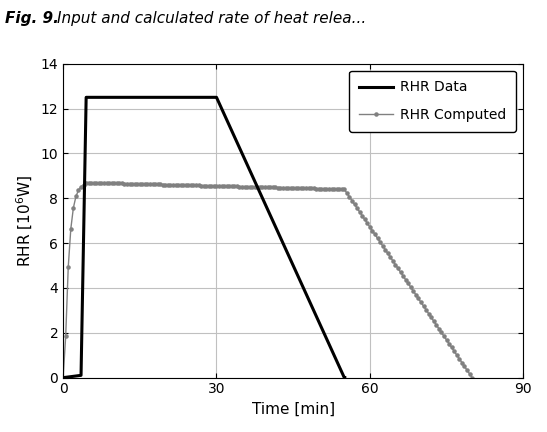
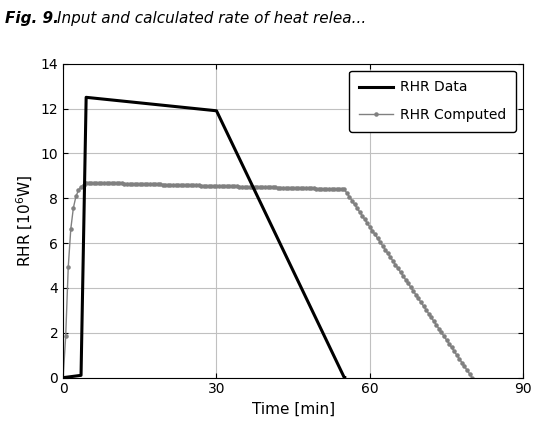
RHR Data/30: 12.5 -> 11.9
